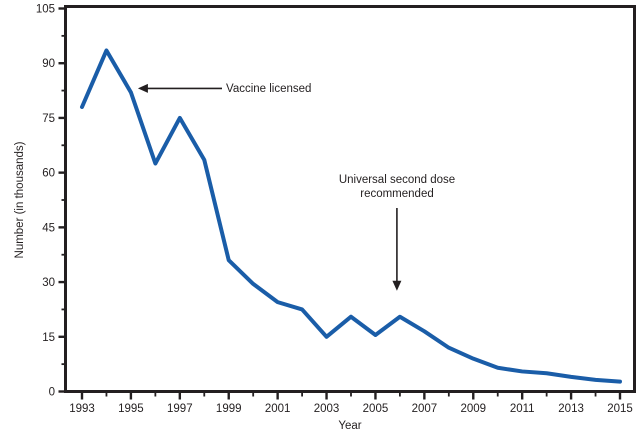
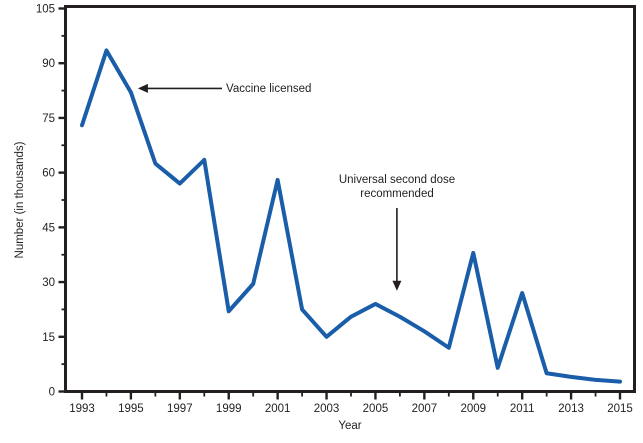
1993: 78 -> 73
1997: 75 -> 57
1999: 36 -> 22
2001: 24 -> 58
2005: 16 -> 24
2009: 9 -> 38
2011: 6 -> 27
